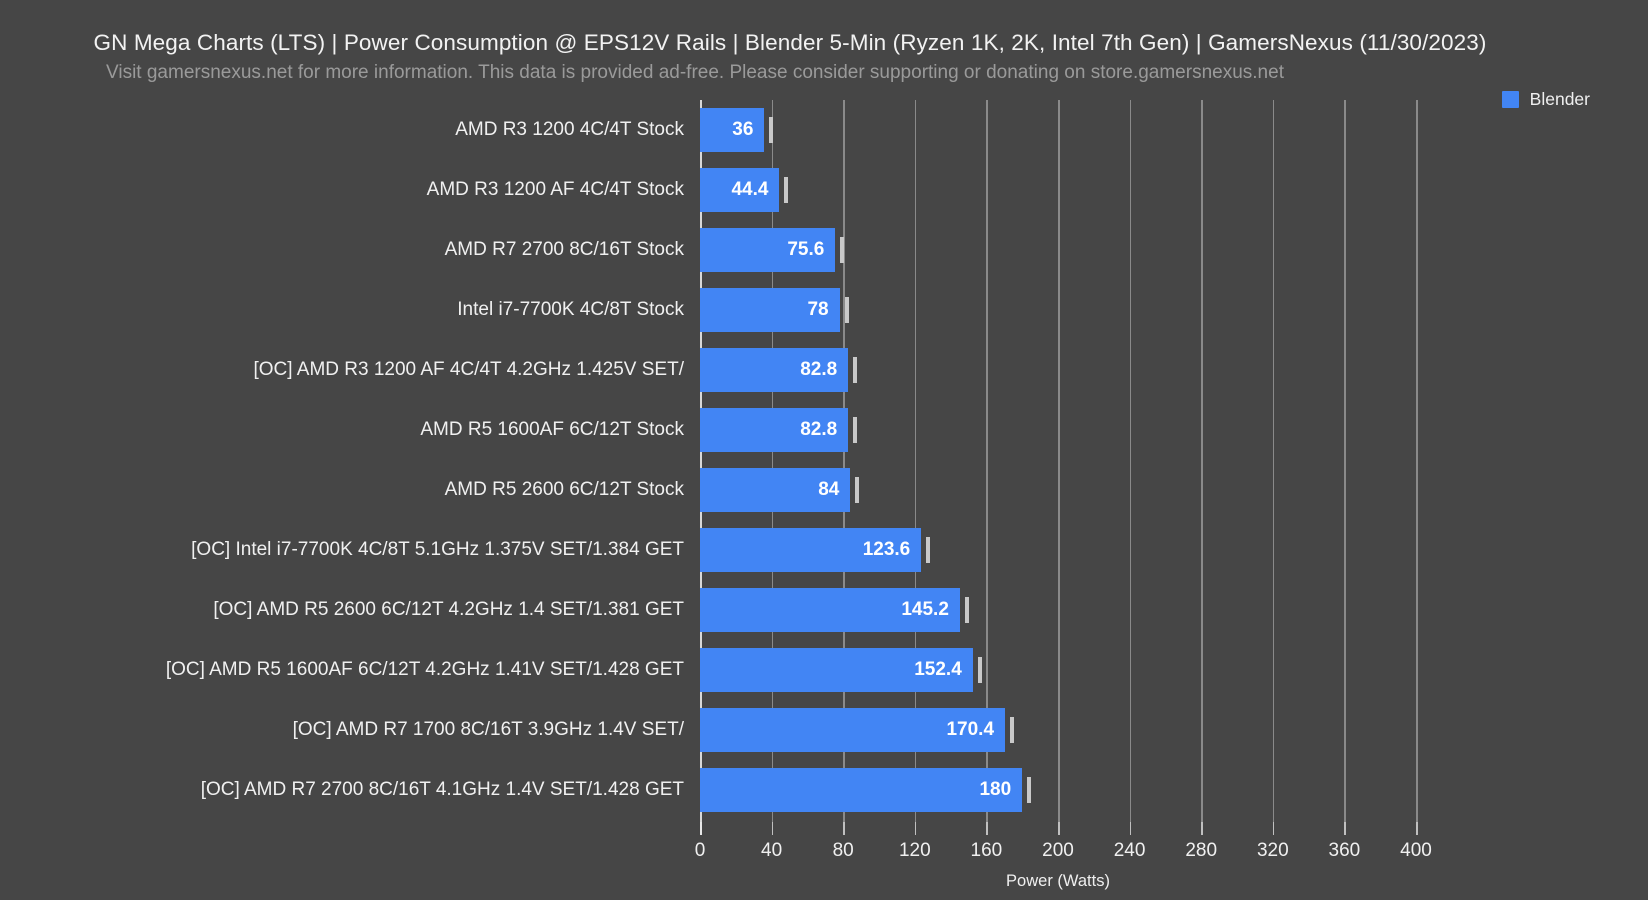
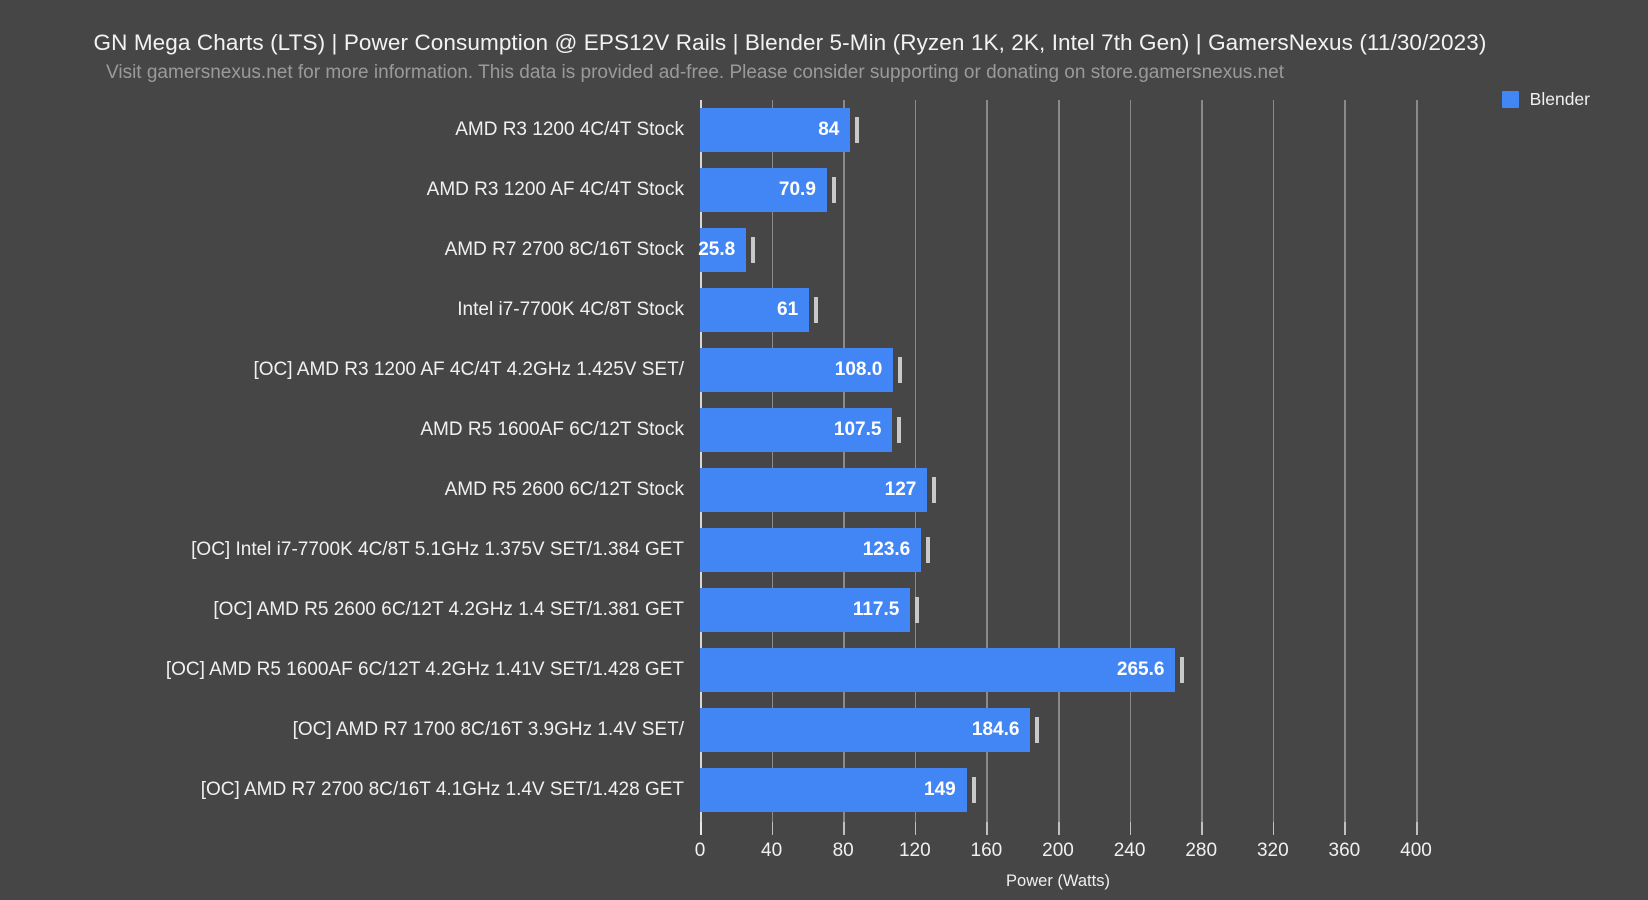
AMD R3 1200 4C/4T Stock: 36 -> 84
AMD R3 1200 AF 4C/4T Stock: 44.4 -> 70.9
AMD R7 2700 8C/16T Stock: 75.6 -> 25.8
Intel i7-7700K 4C/8T Stock: 78 -> 61
[OC] AMD R3 1200 AF 4C/4T 4.2GHz 1.425V SET/: 82.8 -> 108.0
AMD R5 1600AF 6C/12T Stock: 82.8 -> 107.5
AMD R5 2600 6C/12T Stock: 84 -> 127
[OC] AMD R5 2600 6C/12T 4.2GHz 1.4 SET/1.381 GET: 145.2 -> 117.5
[OC] AMD R5 1600AF 6C/12T 4.2GHz 1.41V SET/1.428 GET: 152.4 -> 265.6
[OC] AMD R7 1700 8C/16T 3.9GHz 1.4V SET/: 170.4 -> 184.6
[OC] AMD R7 2700 8C/16T 4.1GHz 1.4V SET/1.428 GET: 180 -> 149
